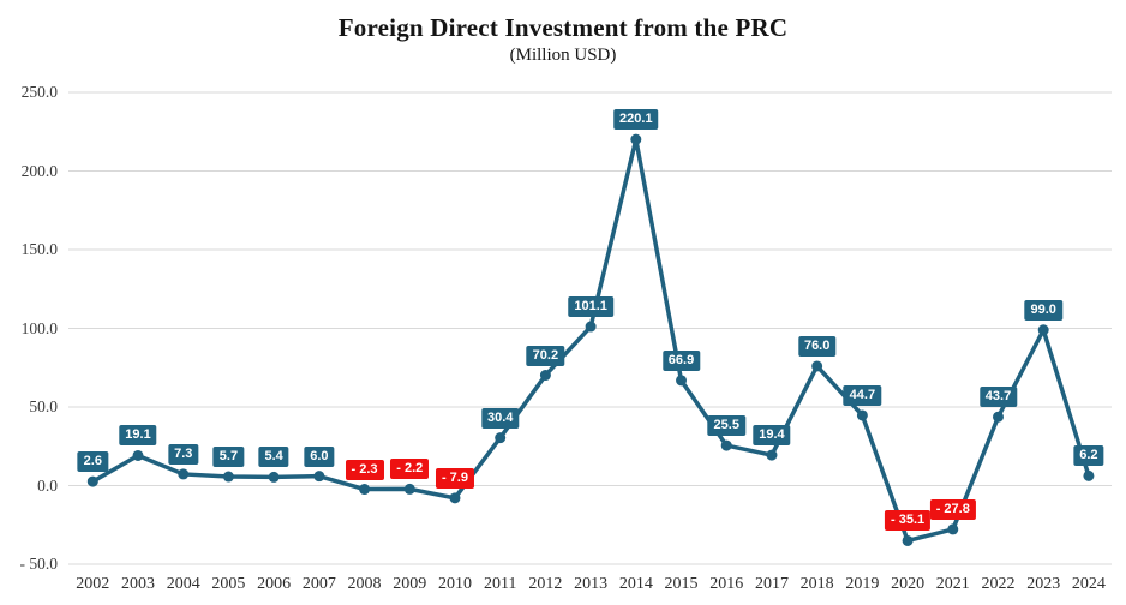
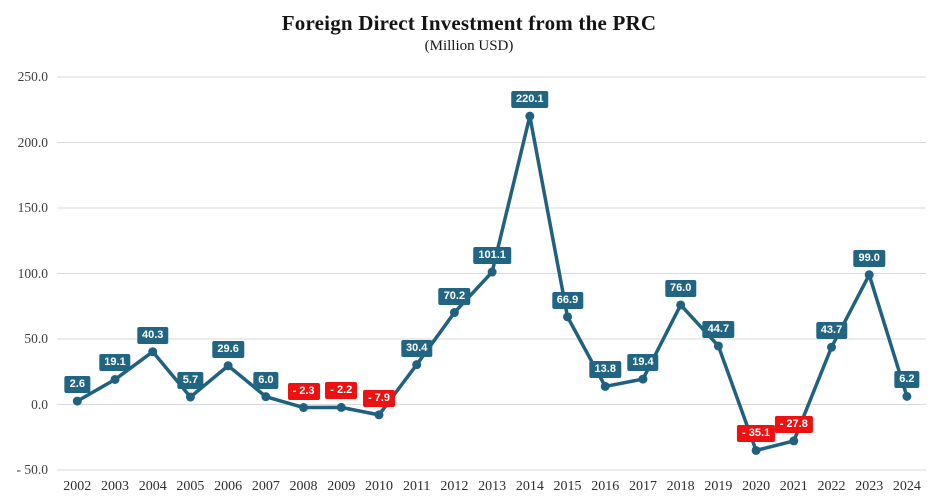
2004: 7.3 -> 40.3
2006: 5.4 -> 29.6
2016: 25.5 -> 13.8
